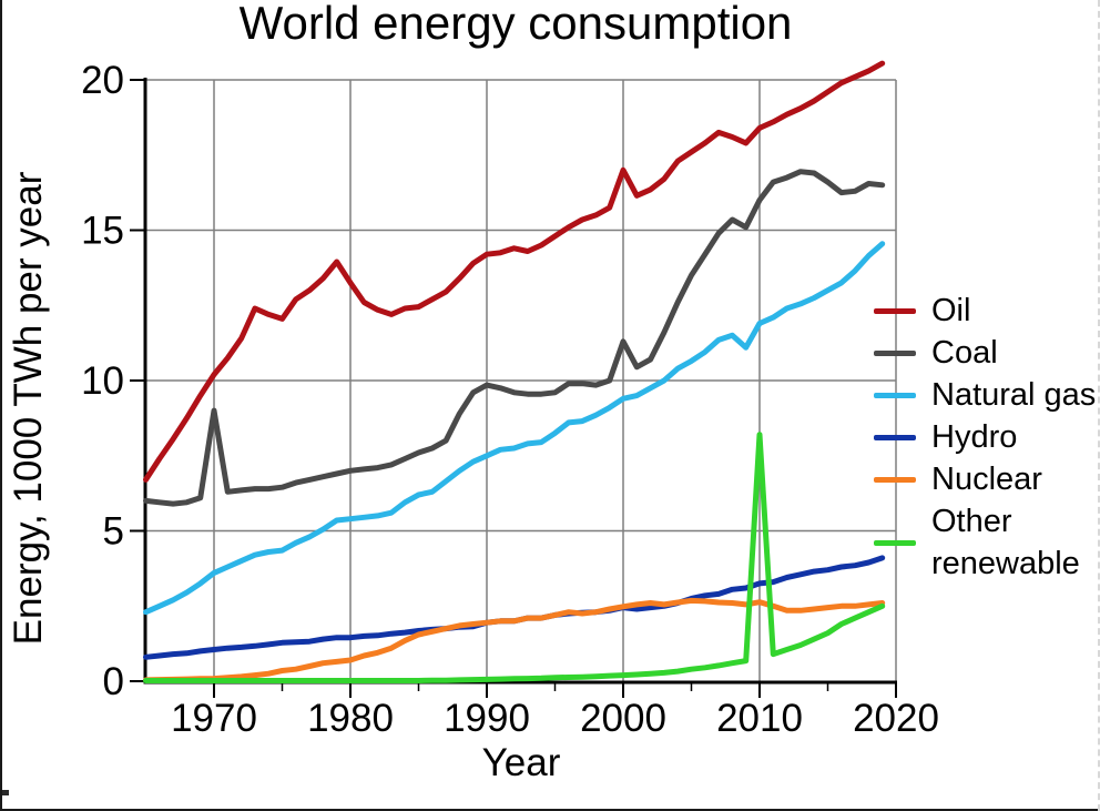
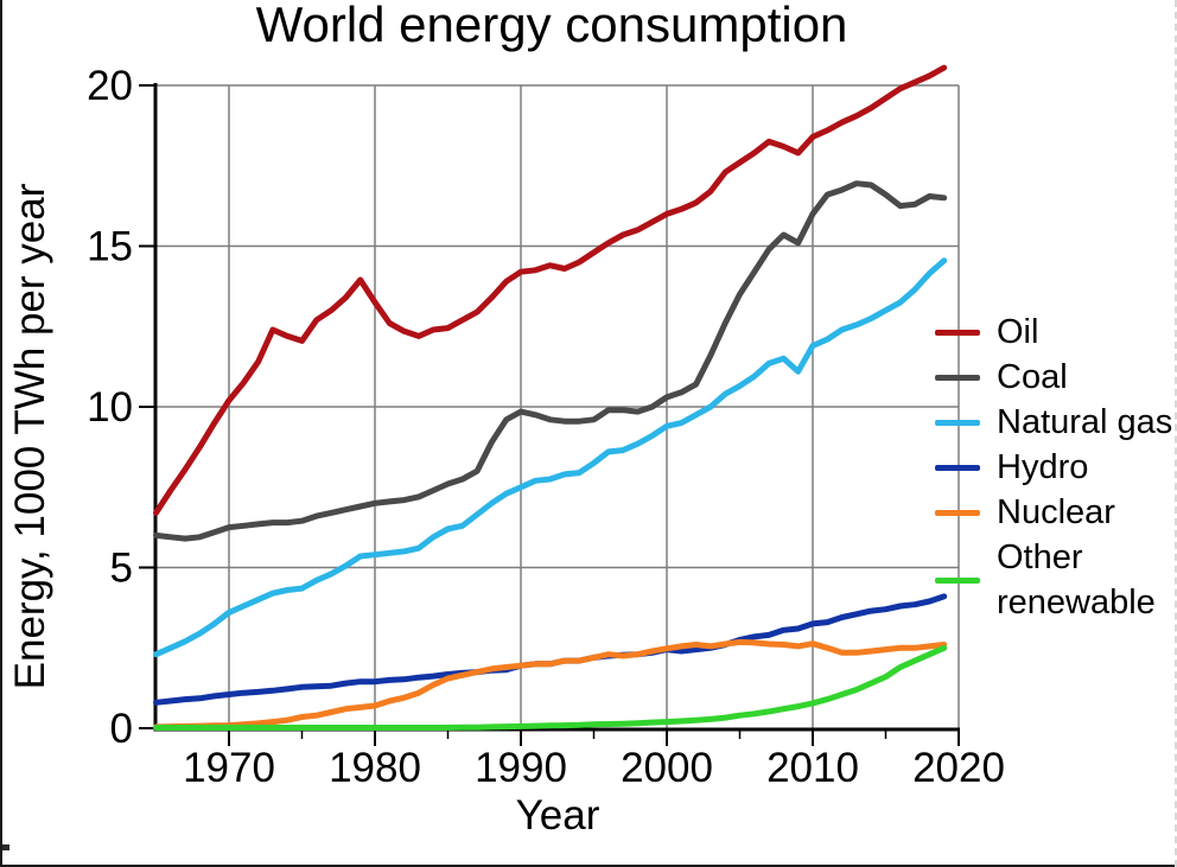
Coal/1970: 9.0 -> 6.2
Oil/2000: 17.0 -> 16.0
Coal/2000: 11.3 -> 10.3
Other renewable/2010: 8.2 -> 0.8
